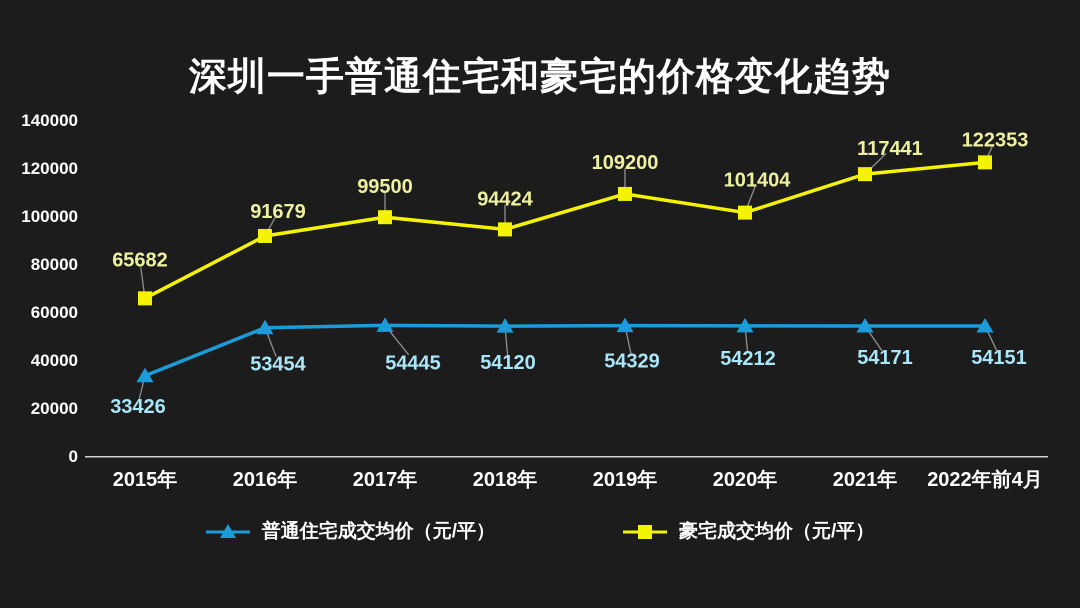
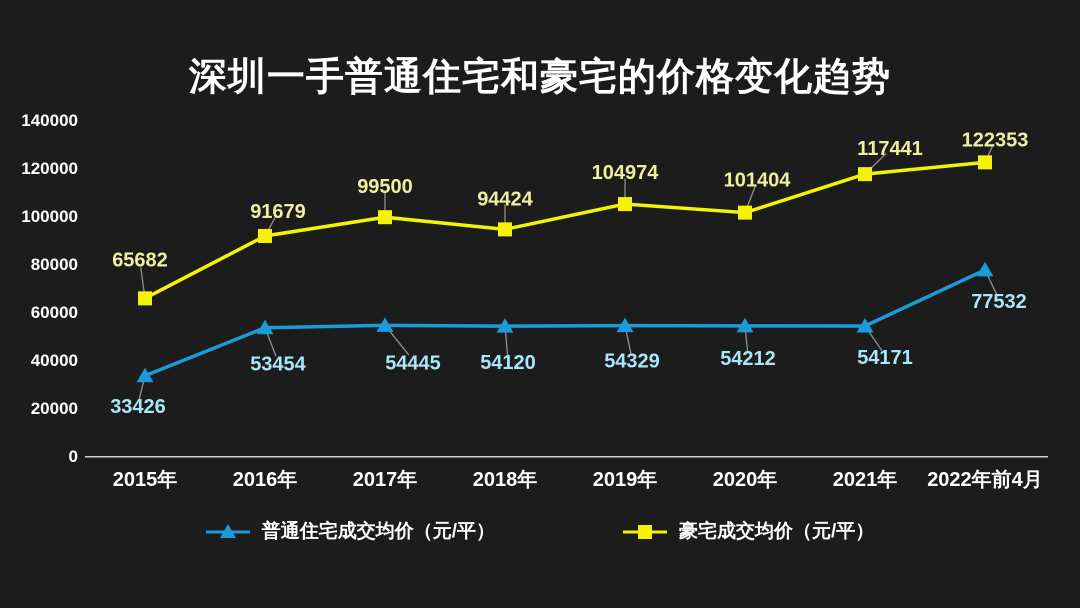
豪宅成交均价（元/平）/2019年: 109200 -> 104974
普通住宅成交均价（元/平）/2022年前4月: 54151 -> 77532
